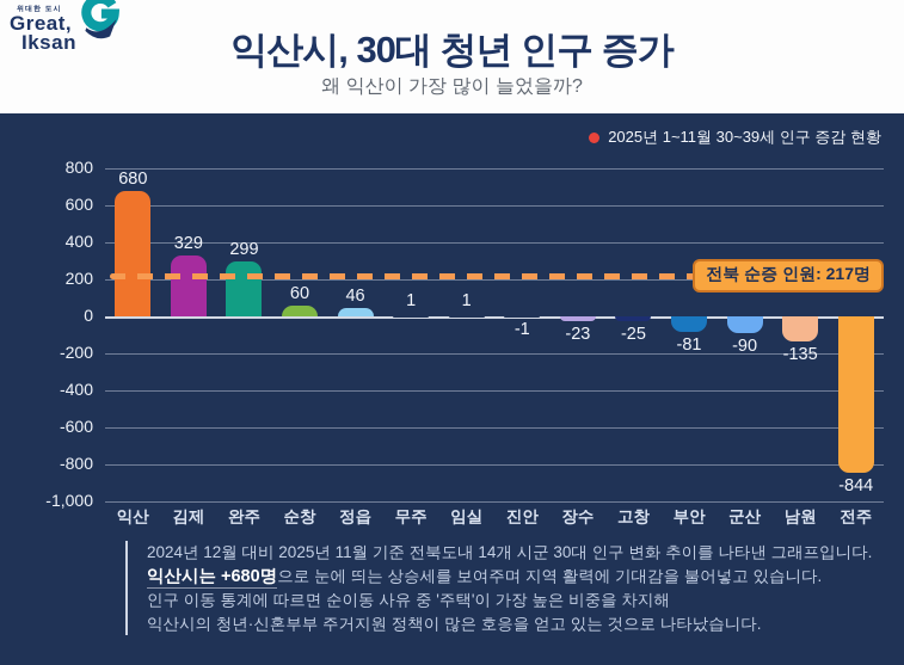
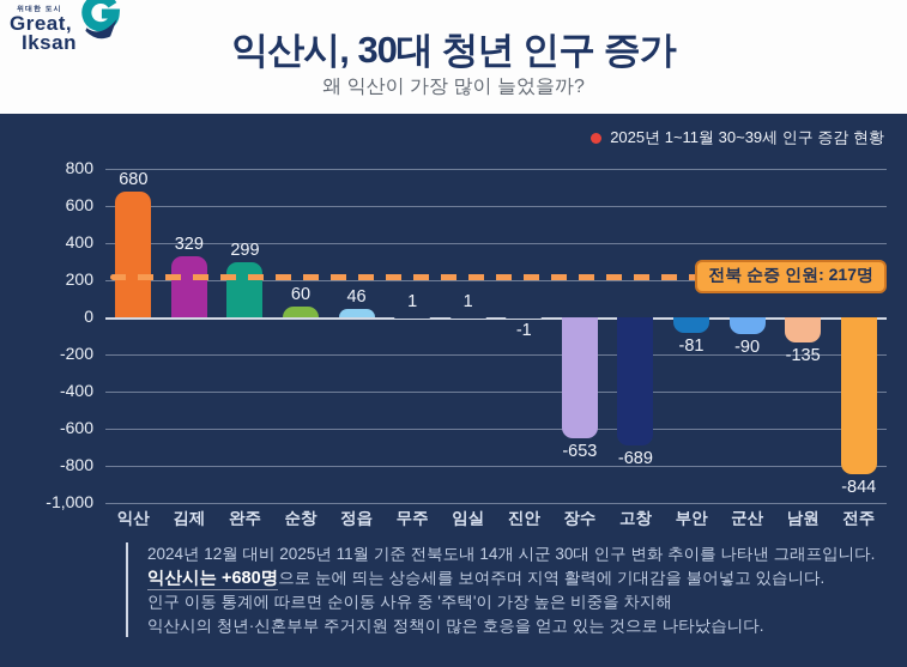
장수: -23 -> -653
고창: -25 -> -689
